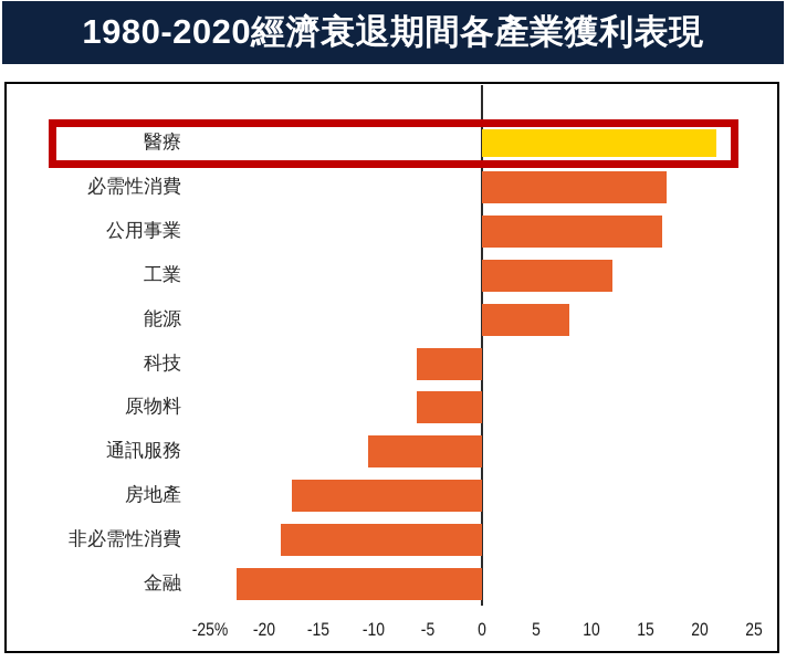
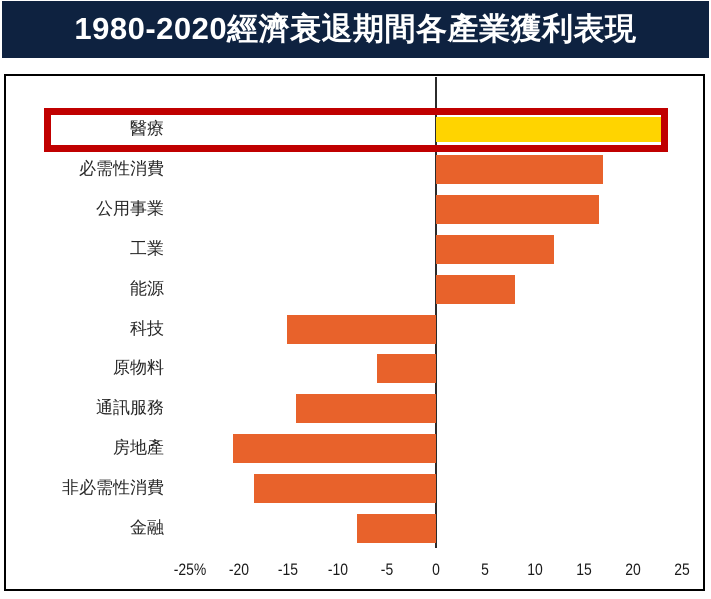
醫療: 21.5 -> 23.1
科技: -6.0 -> -15.1
通訊服務: -10.5 -> -14.2
房地產: -17.5 -> -20.6
金融: -22.5 -> -8.0
